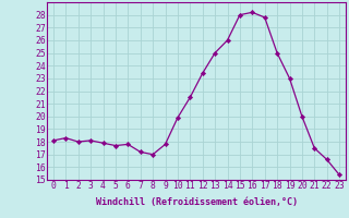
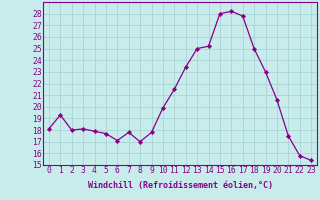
1: 18.3 -> 19.3
6: 17.8 -> 17.1
7: 17.2 -> 17.8
14: 26.0 -> 25.2
20: 20.0 -> 20.6
22: 16.6 -> 15.8
